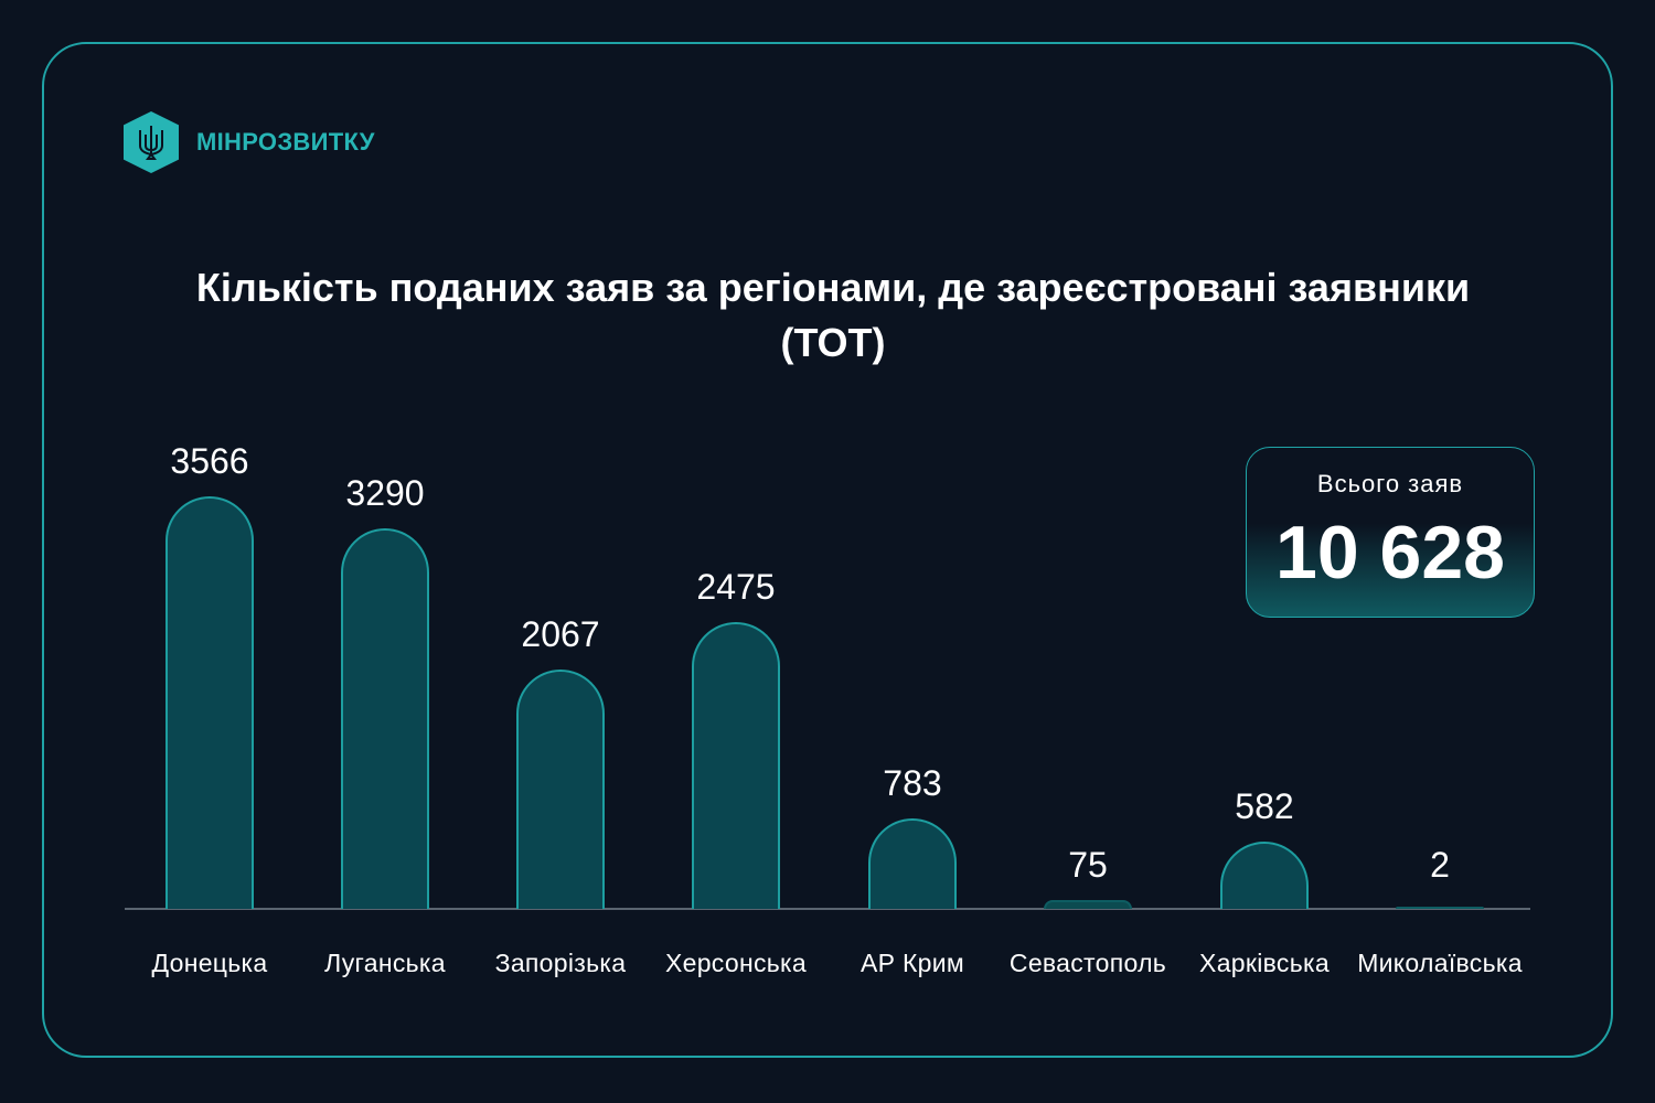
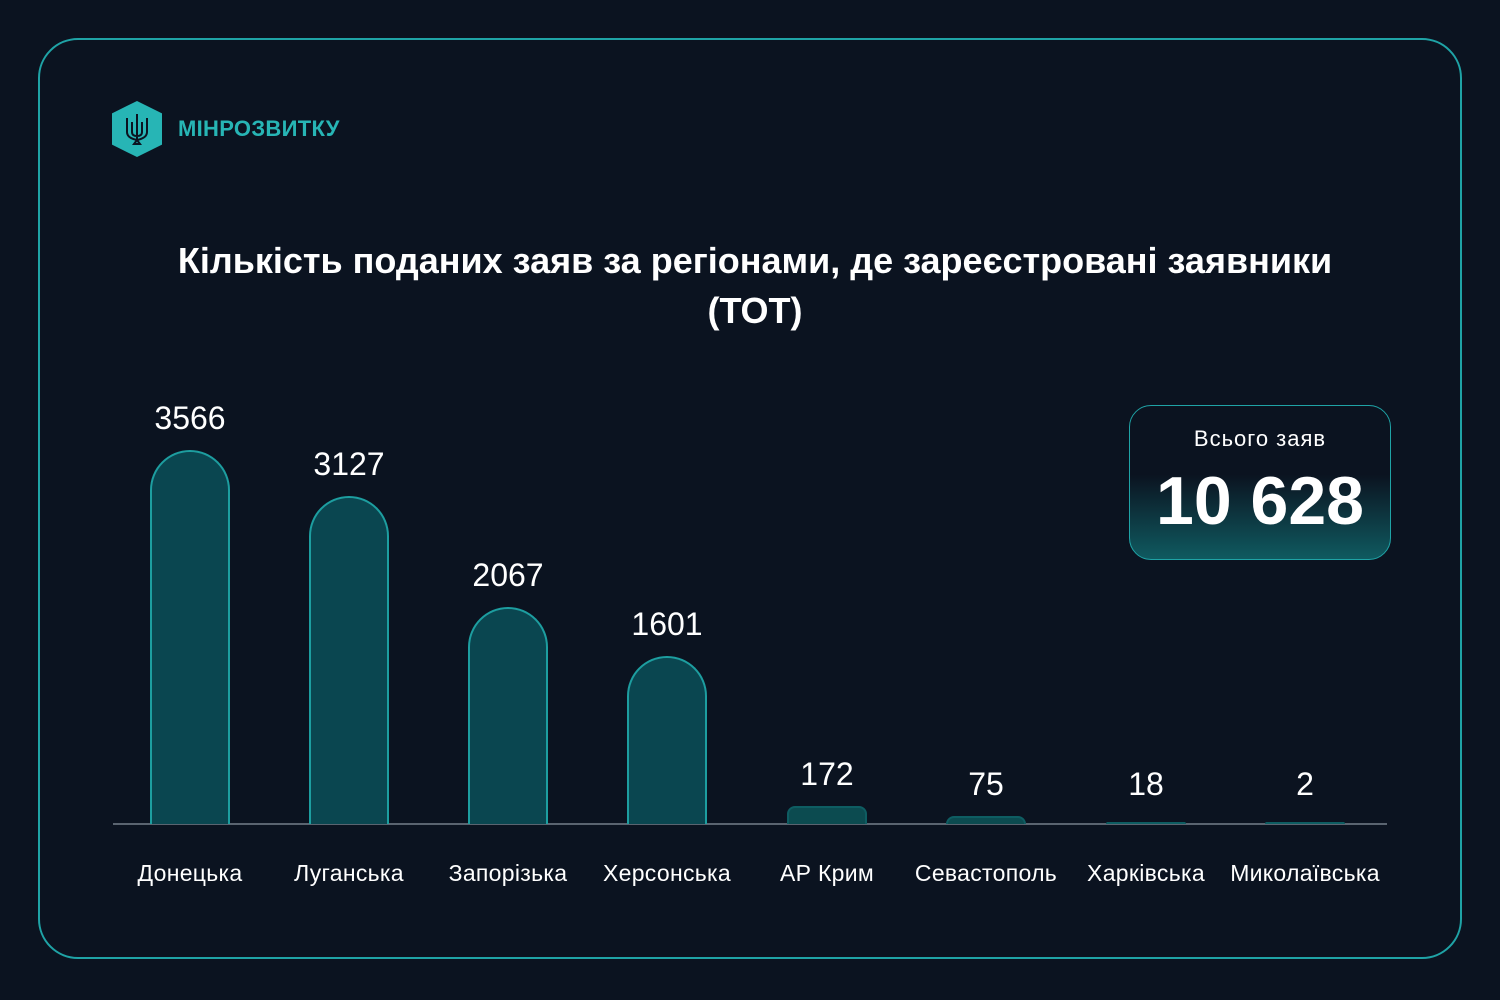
Луганська: 3290 -> 3127
Херсонська: 2475 -> 1601
АР Крим: 783 -> 172
Харківська: 582 -> 18
